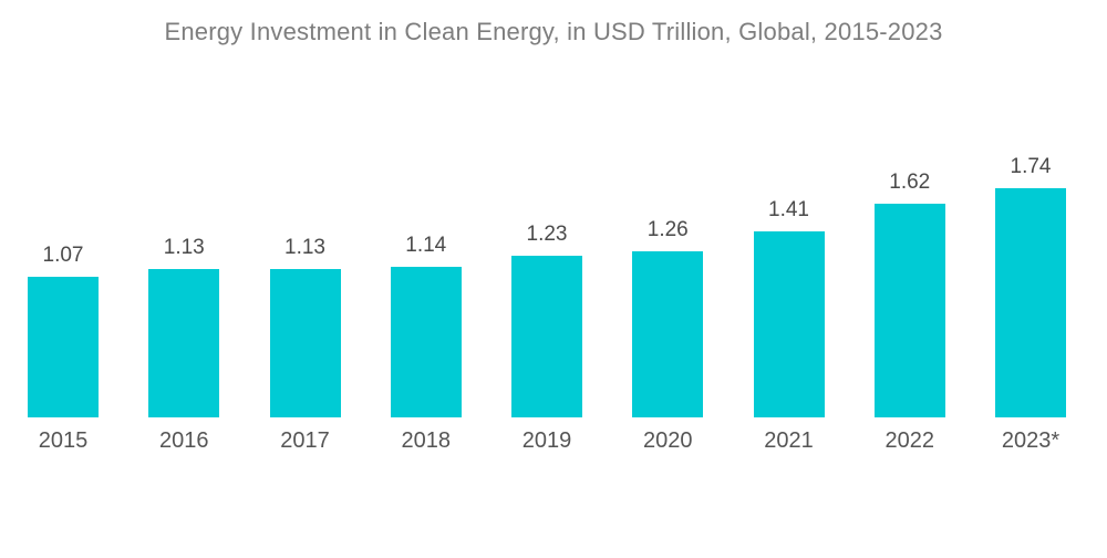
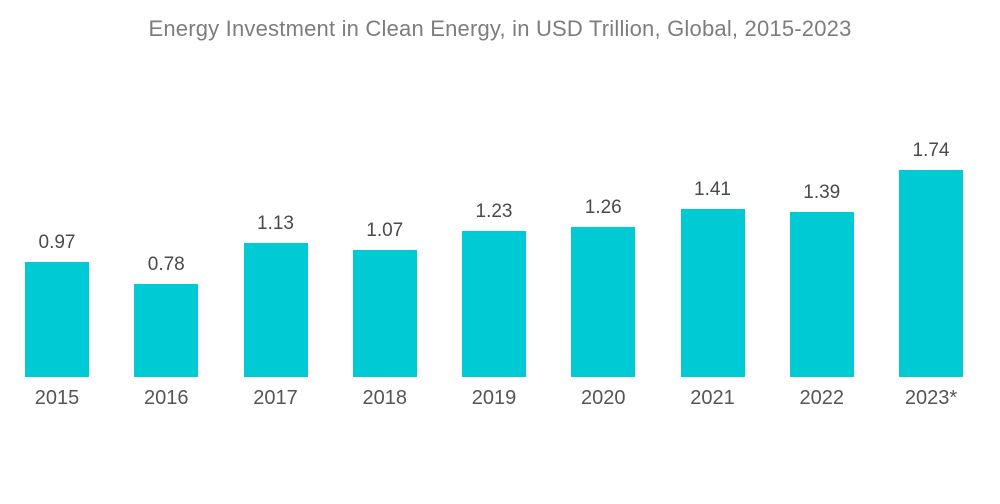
2015: 1.07 -> 0.97
2016: 1.13 -> 0.78
2018: 1.14 -> 1.07
2022: 1.62 -> 1.39
